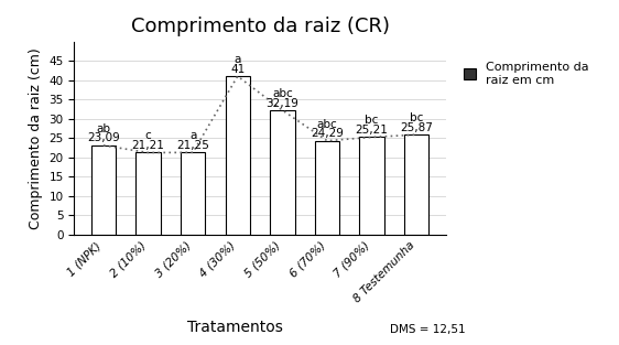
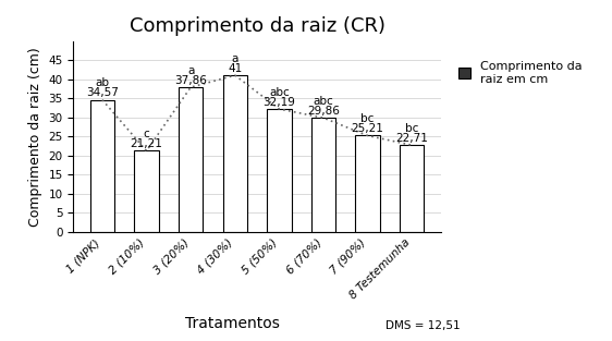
1 (NPK): 23,09 -> 34,57
3 (20%): 21,25 -> 37,86
6 (70%): 24,29 -> 29,86
8 Testemunha: 25,87 -> 22,71
